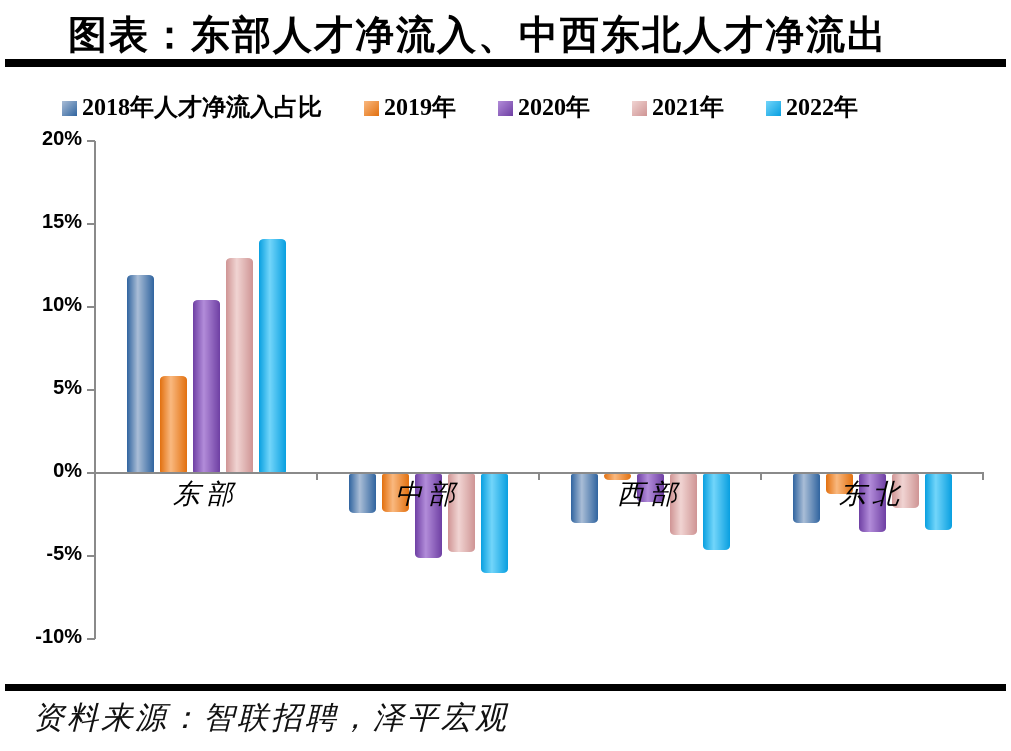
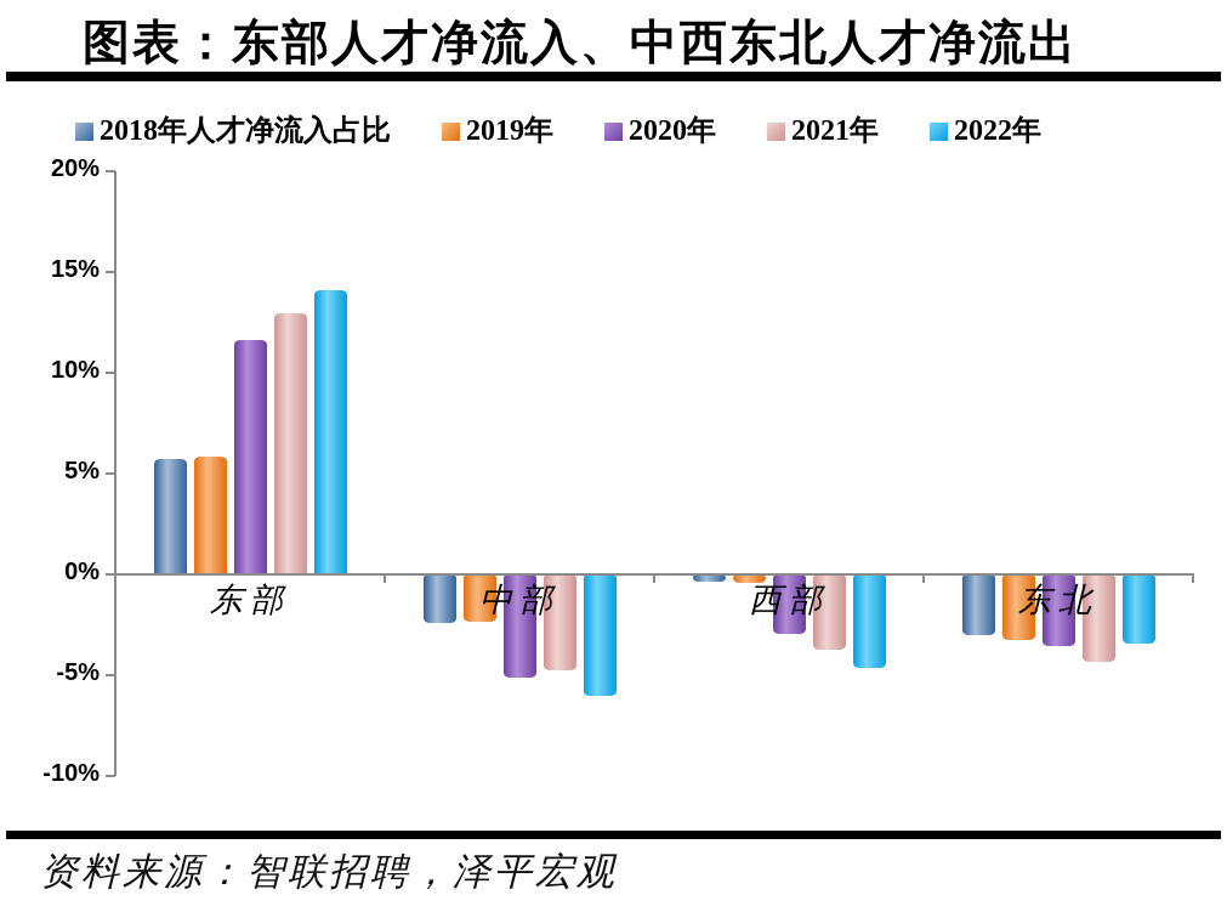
2018年人才净流入占比/东部: 11.9% -> 5.7%
2020年/东部: 10.4% -> 11.6%
2018年人才净流入占比/西部: -3.0% -> -0.3%
2020年/西部: -1.7% -> -2.9%
2019年/东北: -1.2% -> -3.2%
2021年/东北: -2.1% -> -4.3%
